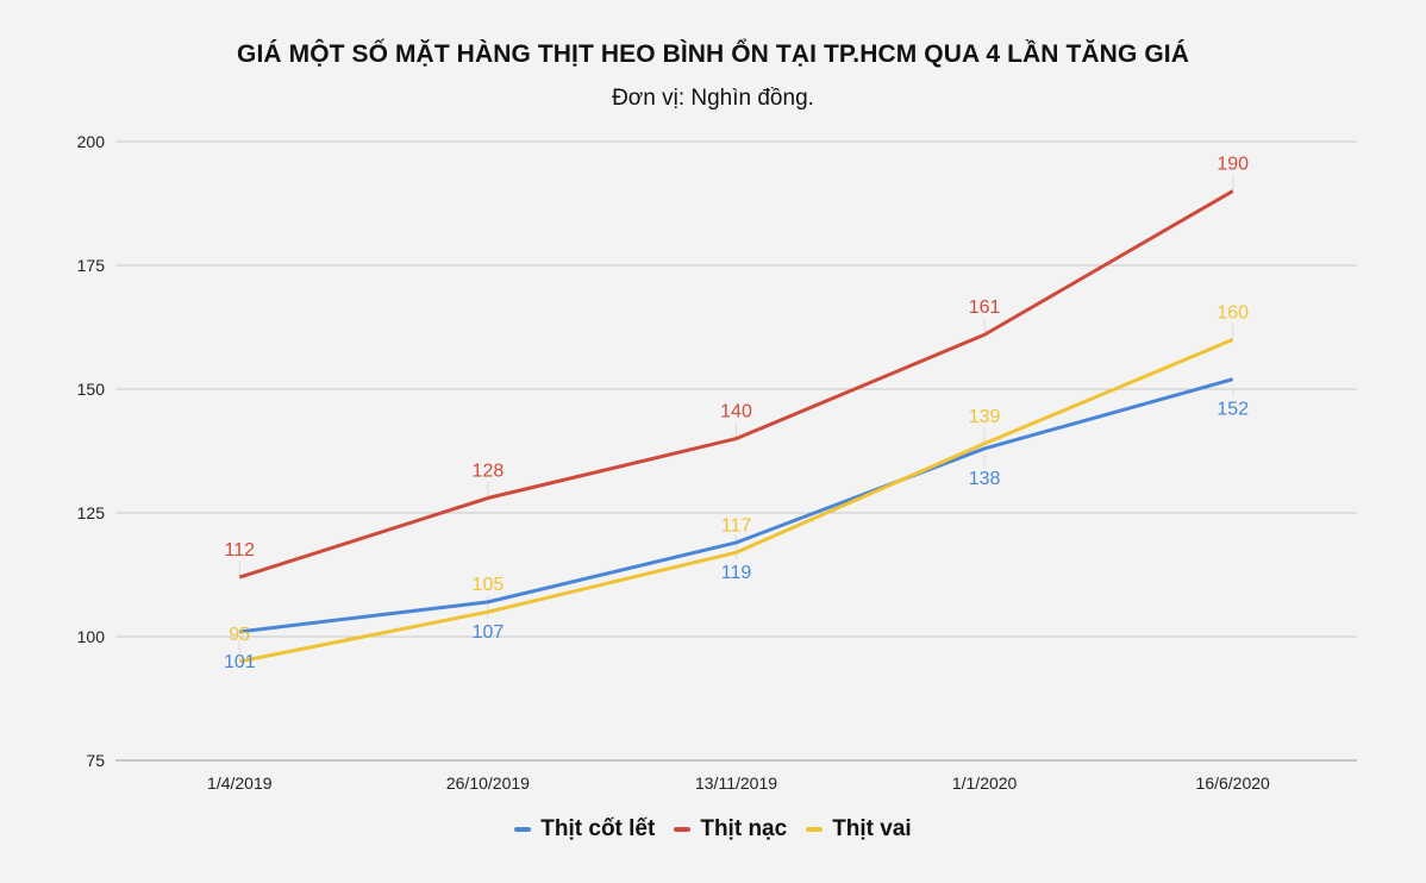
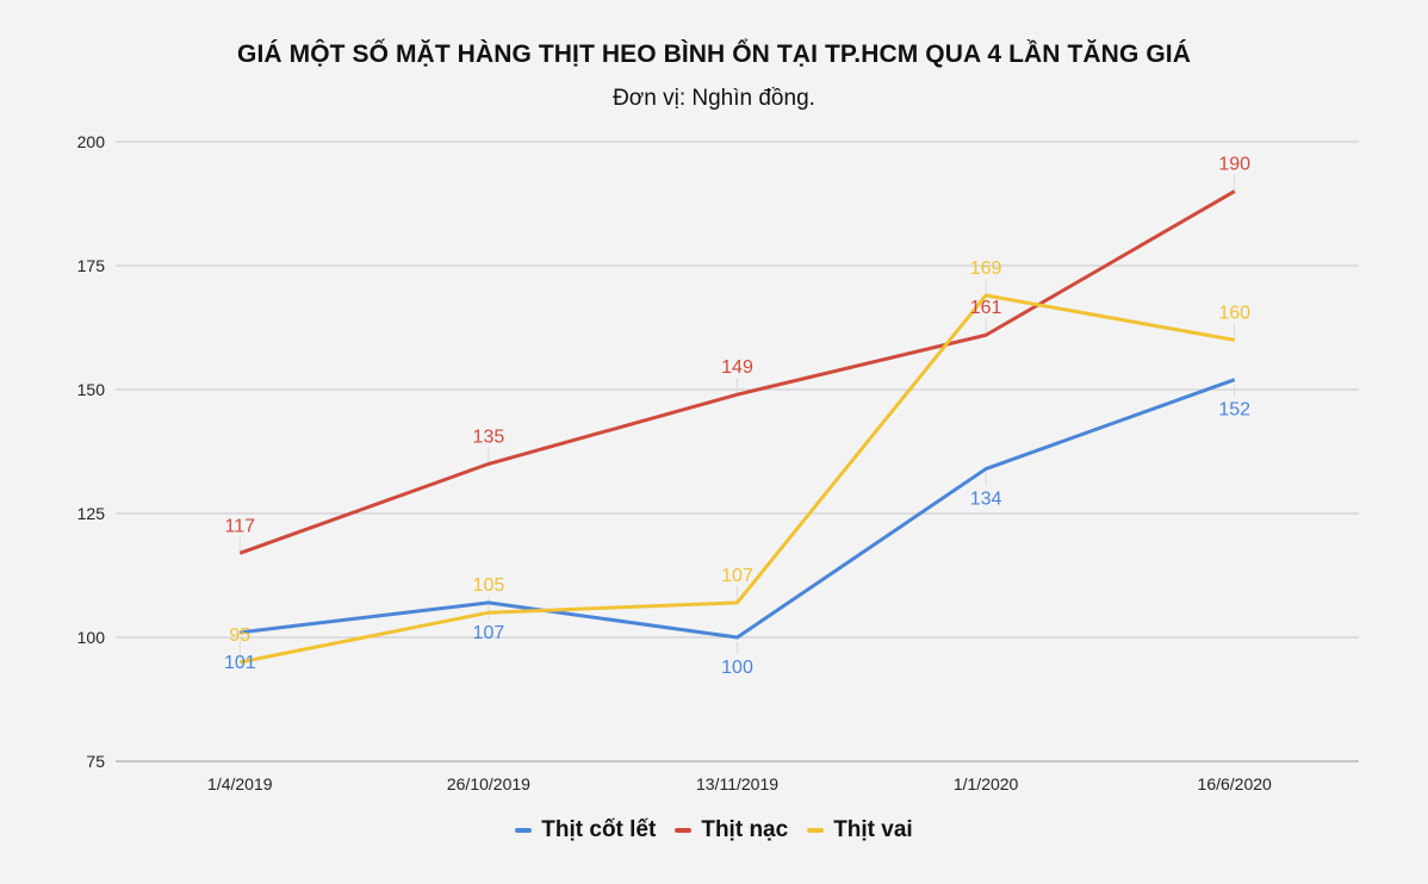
Thịt nạc/1/4/2019: 112 -> 117
Thịt nạc/26/10/2019: 128 -> 135
Thịt cốt lết/13/11/2019: 119 -> 100
Thịt nạc/13/11/2019: 140 -> 149
Thịt vai/13/11/2019: 117 -> 107
Thịt cốt lết/1/1/2020: 138 -> 134
Thịt vai/1/1/2020: 139 -> 169
